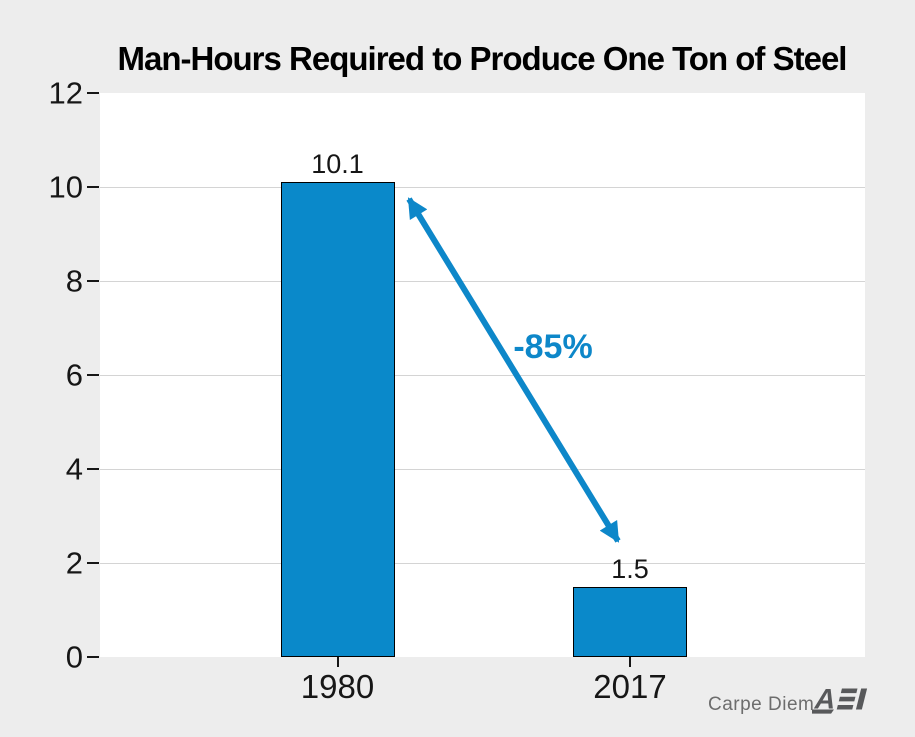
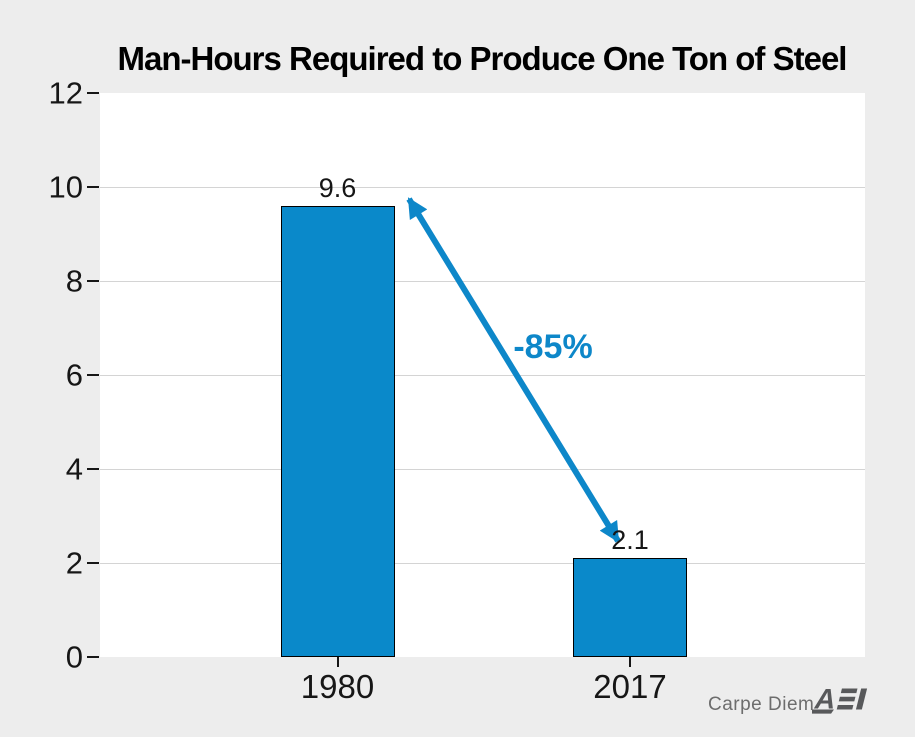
1980: 10.1 -> 9.6
2017: 1.5 -> 2.1
